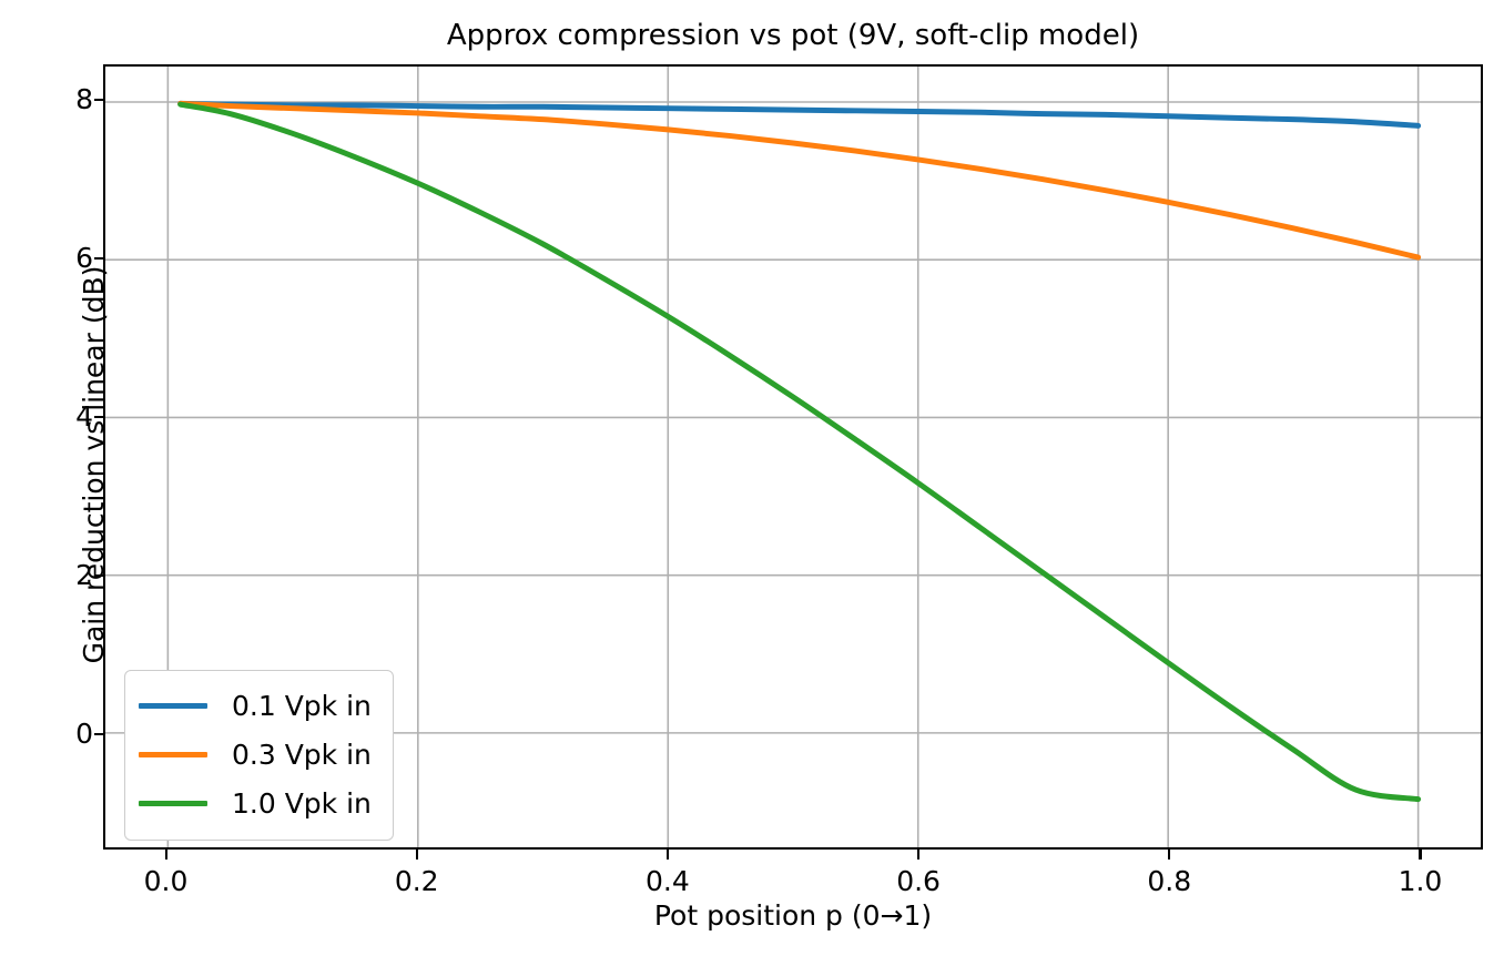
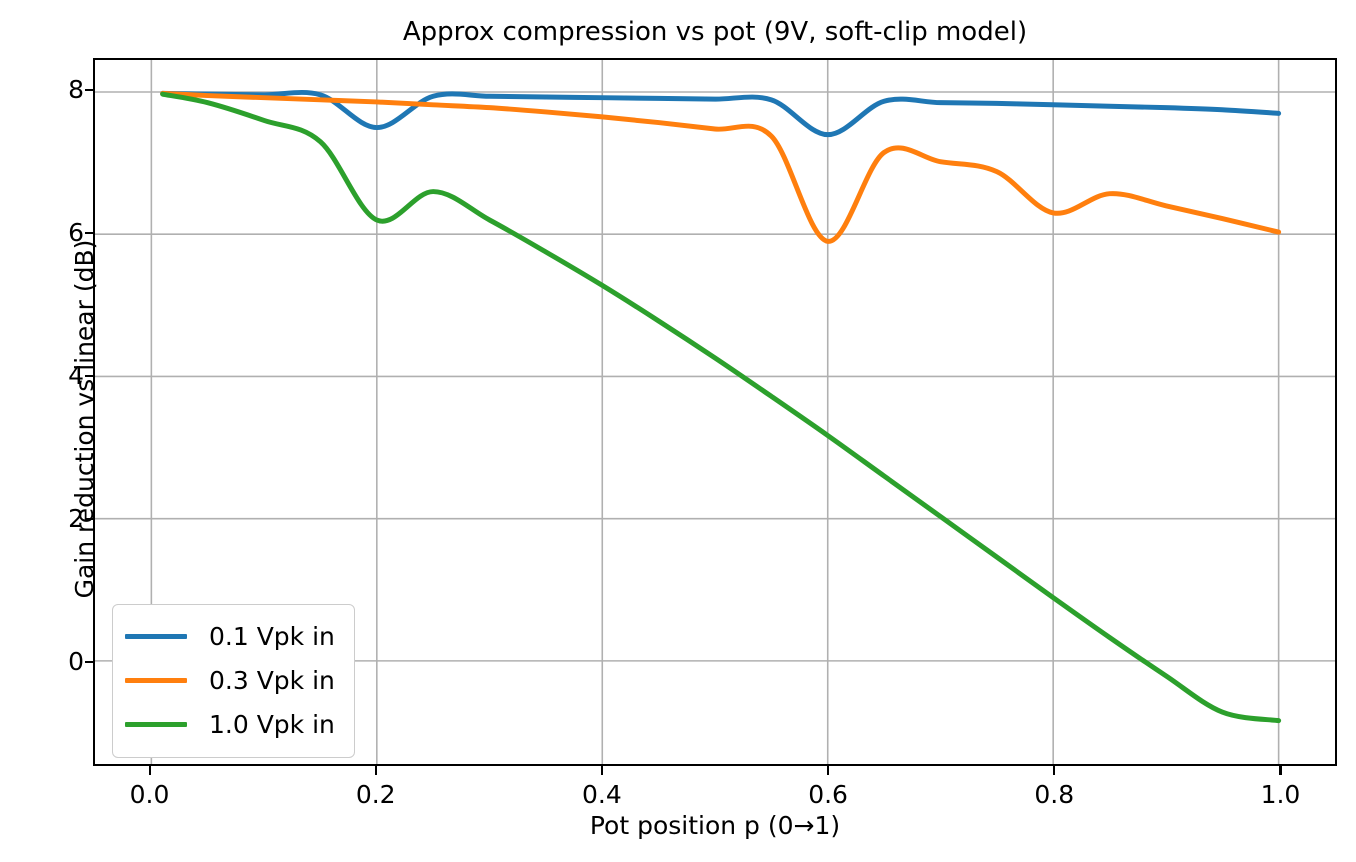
0.1 Vpk in/0.2: 8.0 -> 7.5
1.0 Vpk in/0.2: 7.0 -> 6.2
0.1 Vpk in/0.6: 7.9 -> 7.4
0.3 Vpk in/0.6: 7.3 -> 5.9
0.3 Vpk in/0.8: 6.7 -> 6.3
